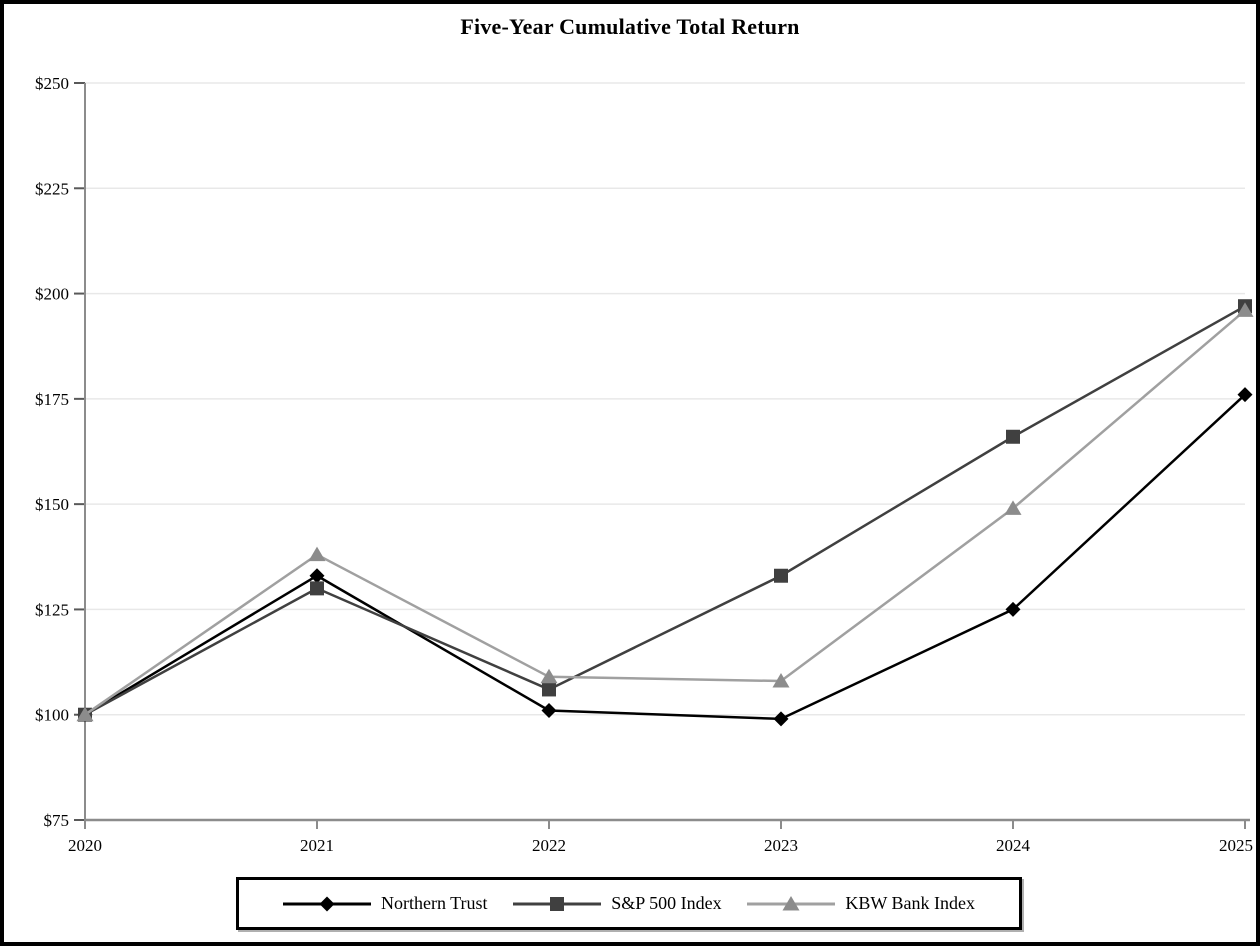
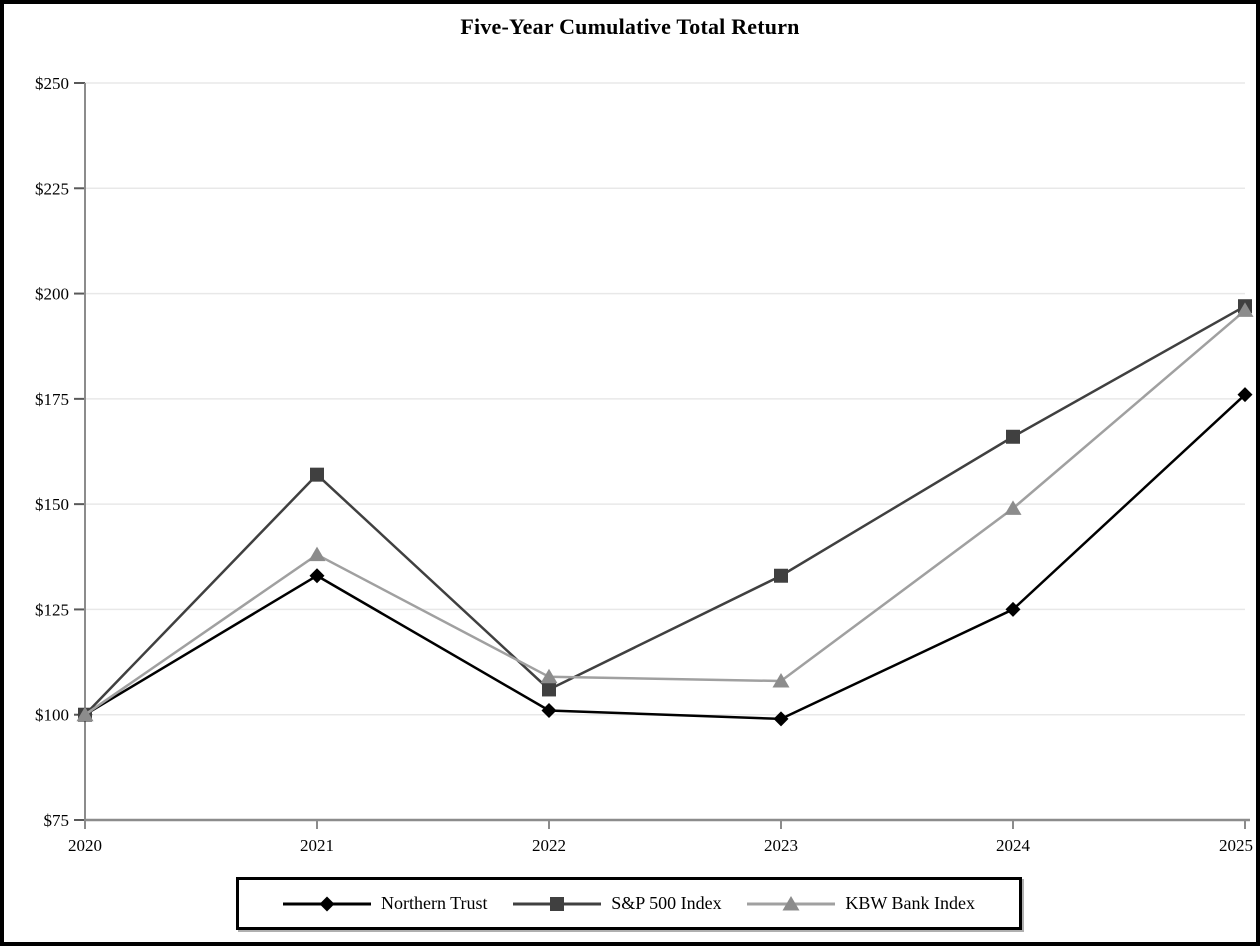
S&P 500 Index/2021: $130 -> $157
